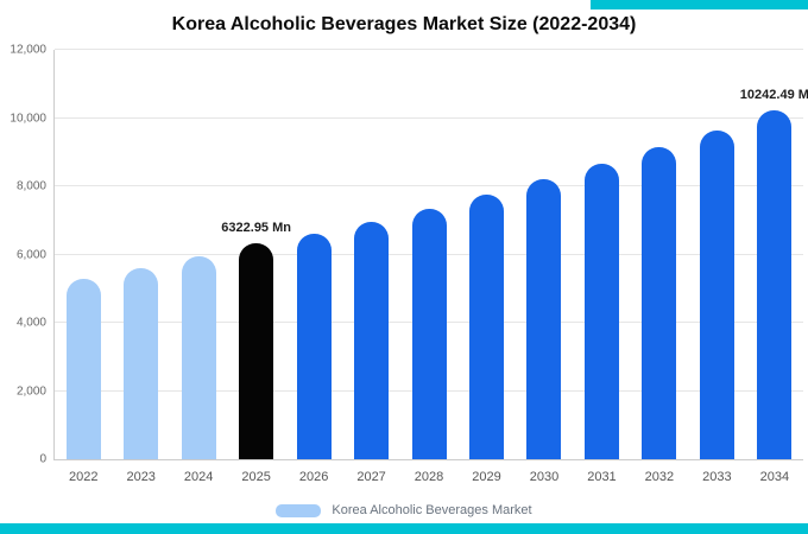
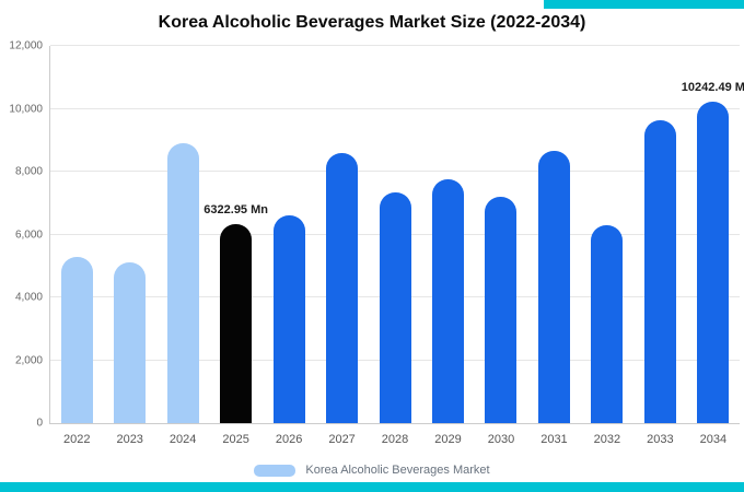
2023: 5600 -> 5100
2024: 6000 -> 8900
2027: 7000 -> 8600
2030: 8200 -> 7200
2032: 9200 -> 6300
